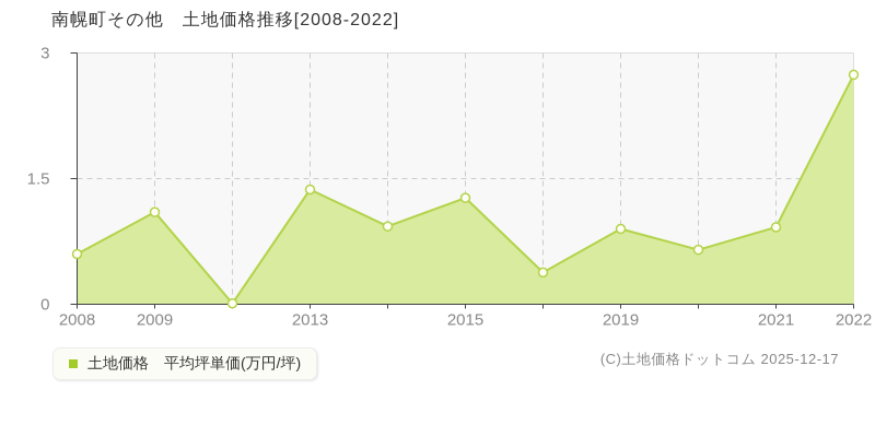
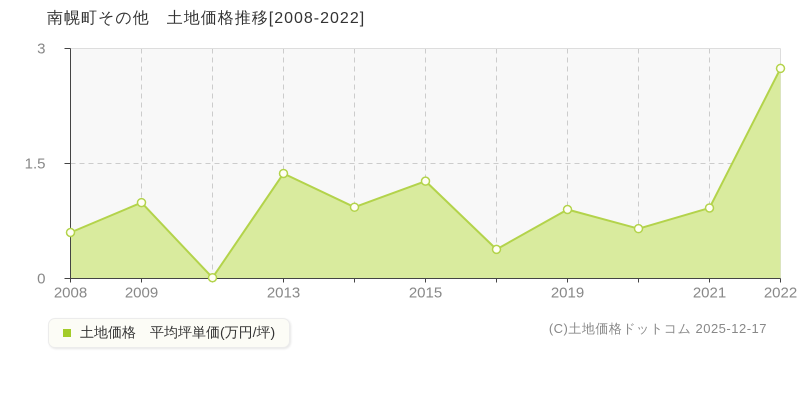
2009: 1.1 -> 1.0
